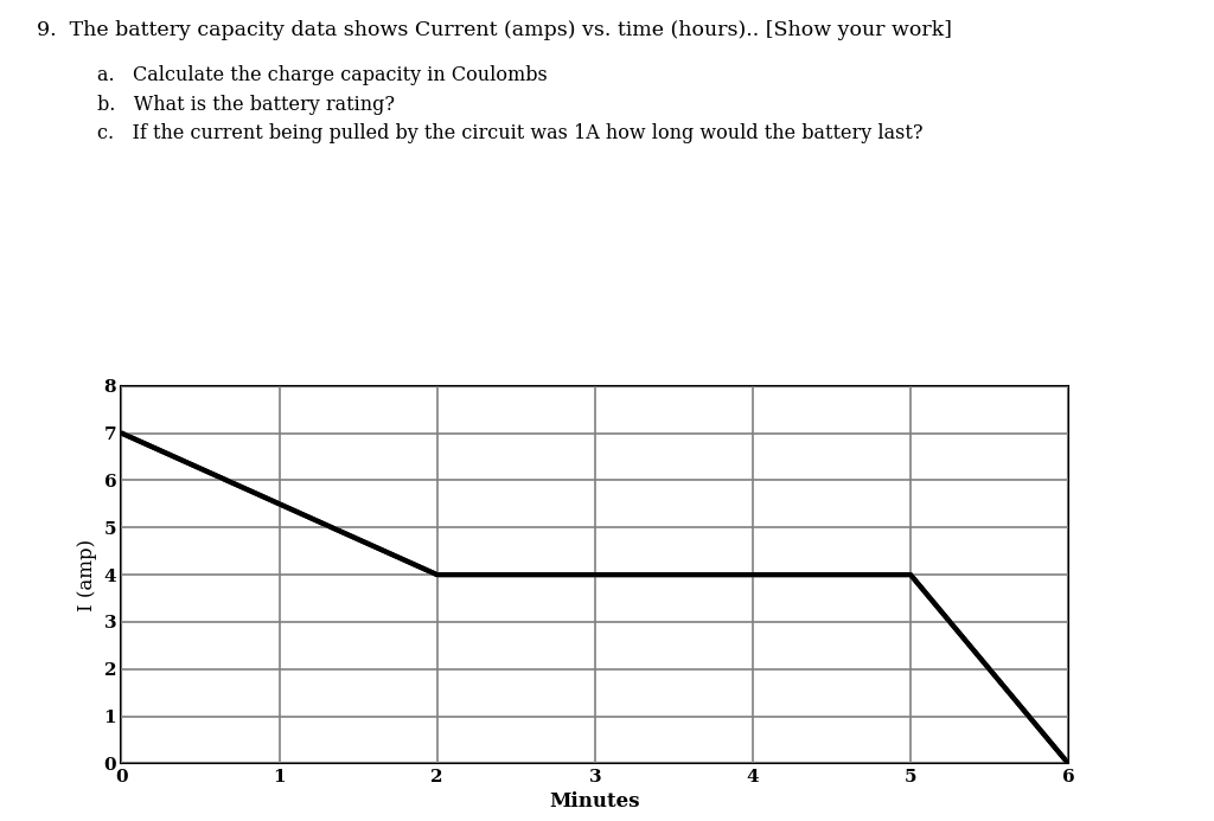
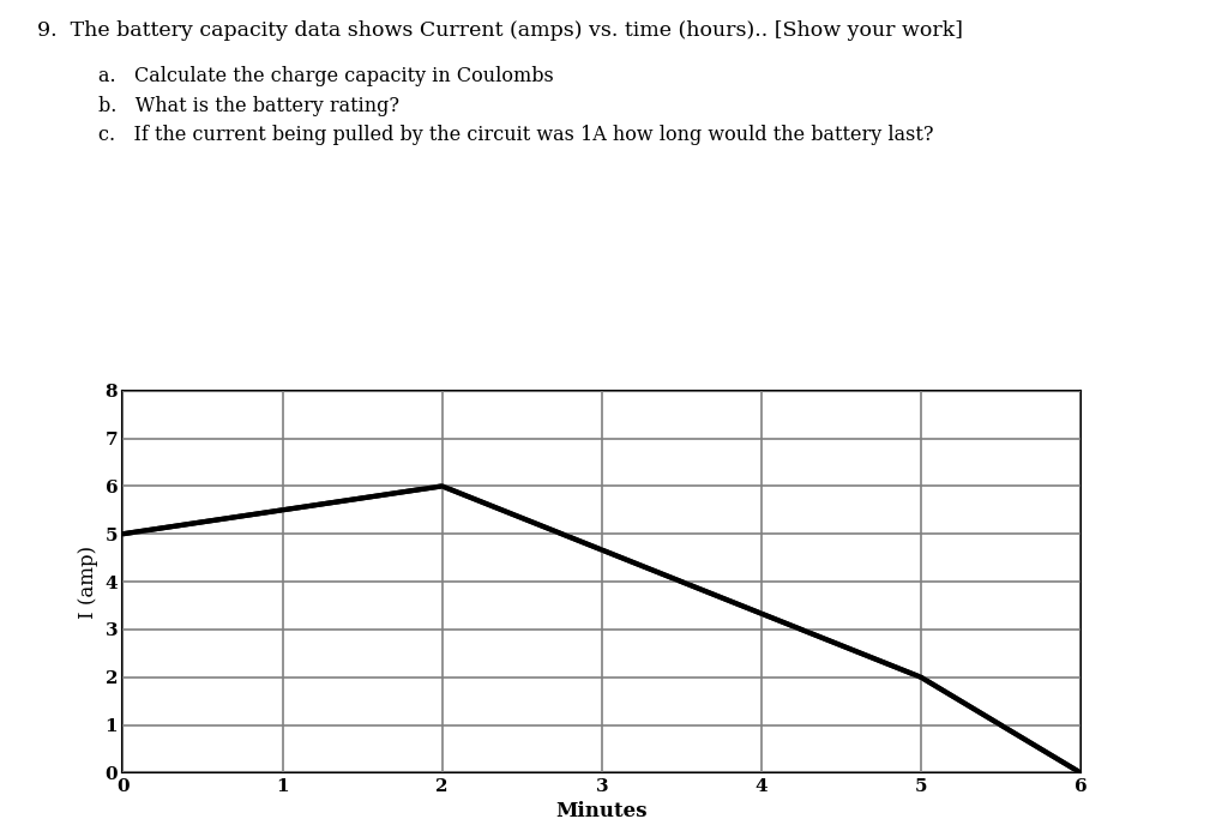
0: 7 -> 5
2: 4 -> 6
5: 4 -> 2
